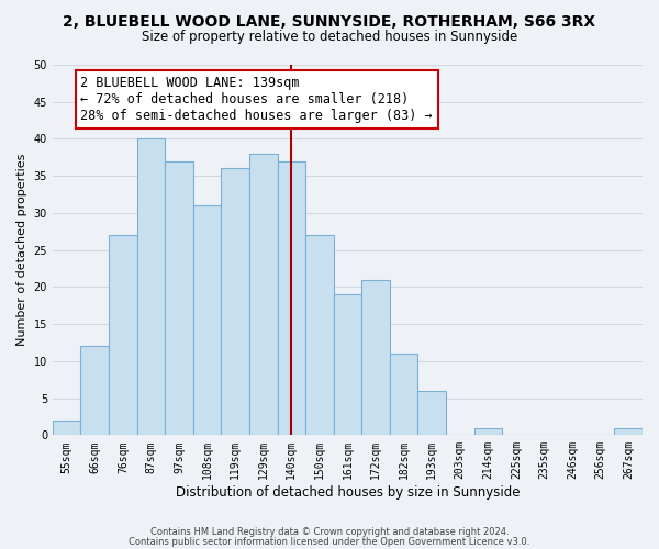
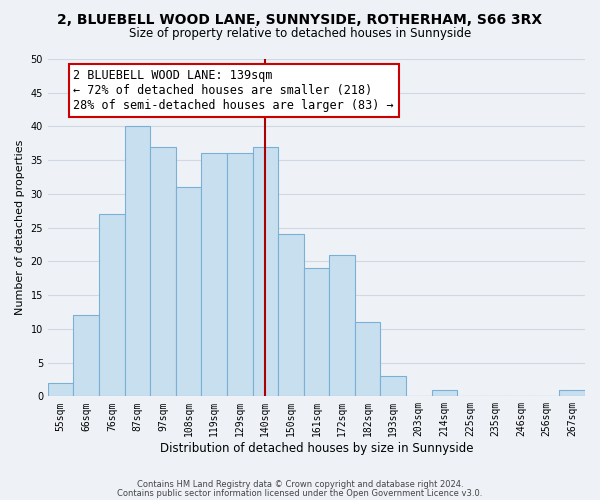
129sqm: 38 -> 36
150sqm: 27 -> 24
193sqm: 6 -> 3
